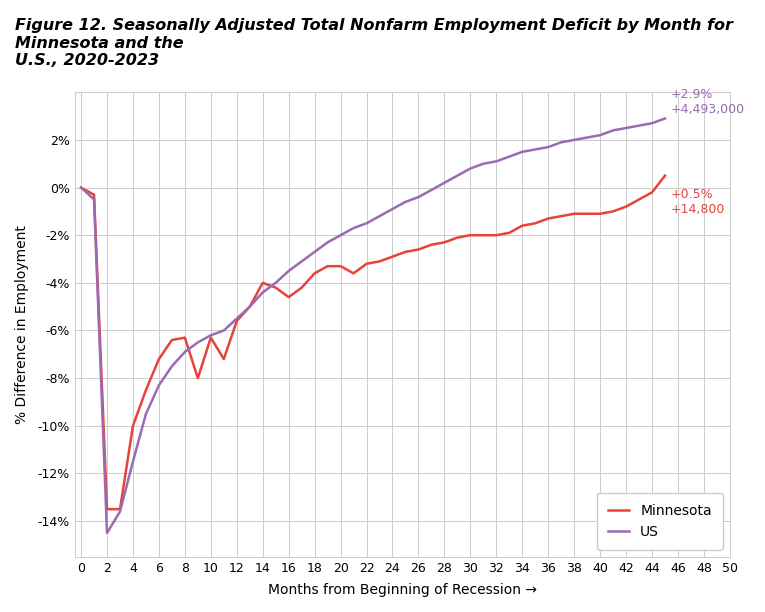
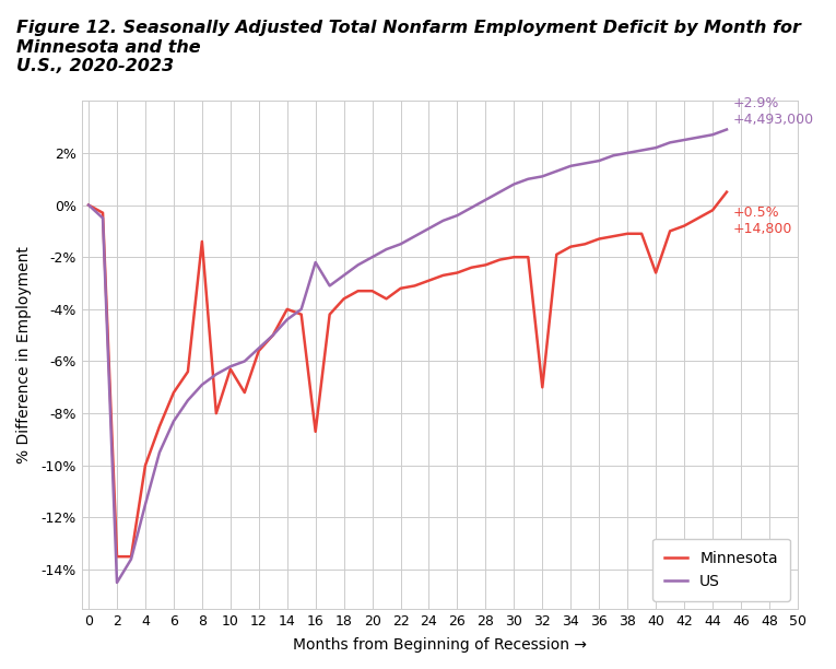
Minnesota/8: -6.3% -> -1.4%
Minnesota/16: -4.6% -> -8.7%
US/16: -3.5% -> -2.2%
Minnesota/32: -2.0% -> -7.0%
Minnesota/40: -1.1% -> -2.6%
